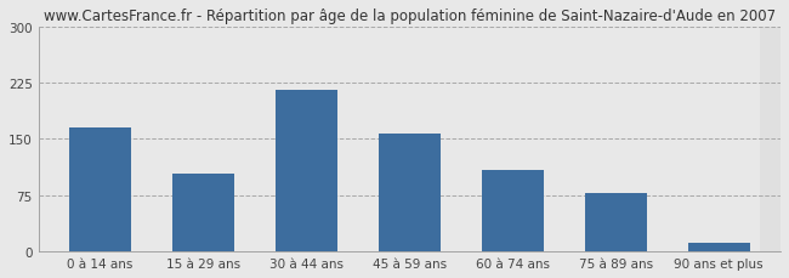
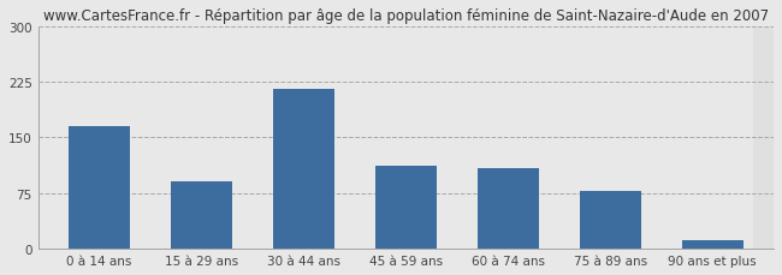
15 à 29 ans: 103 -> 90
45 à 59 ans: 157 -> 112
